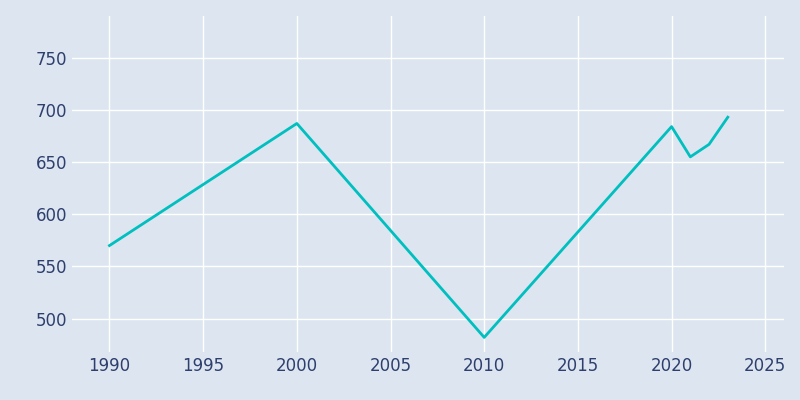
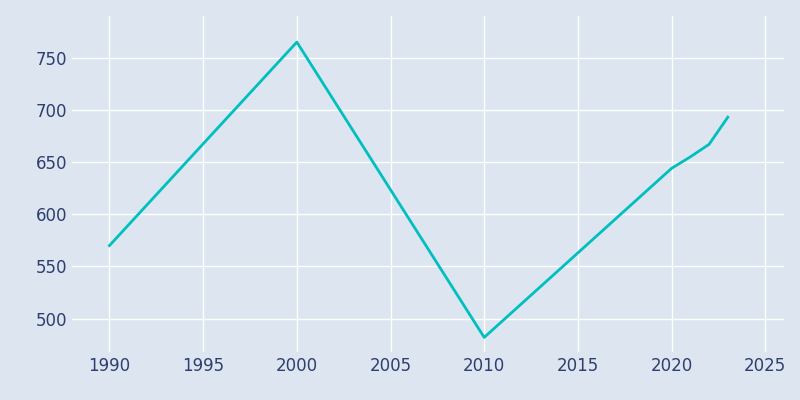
2000: 687 -> 765
2020: 684 -> 644
